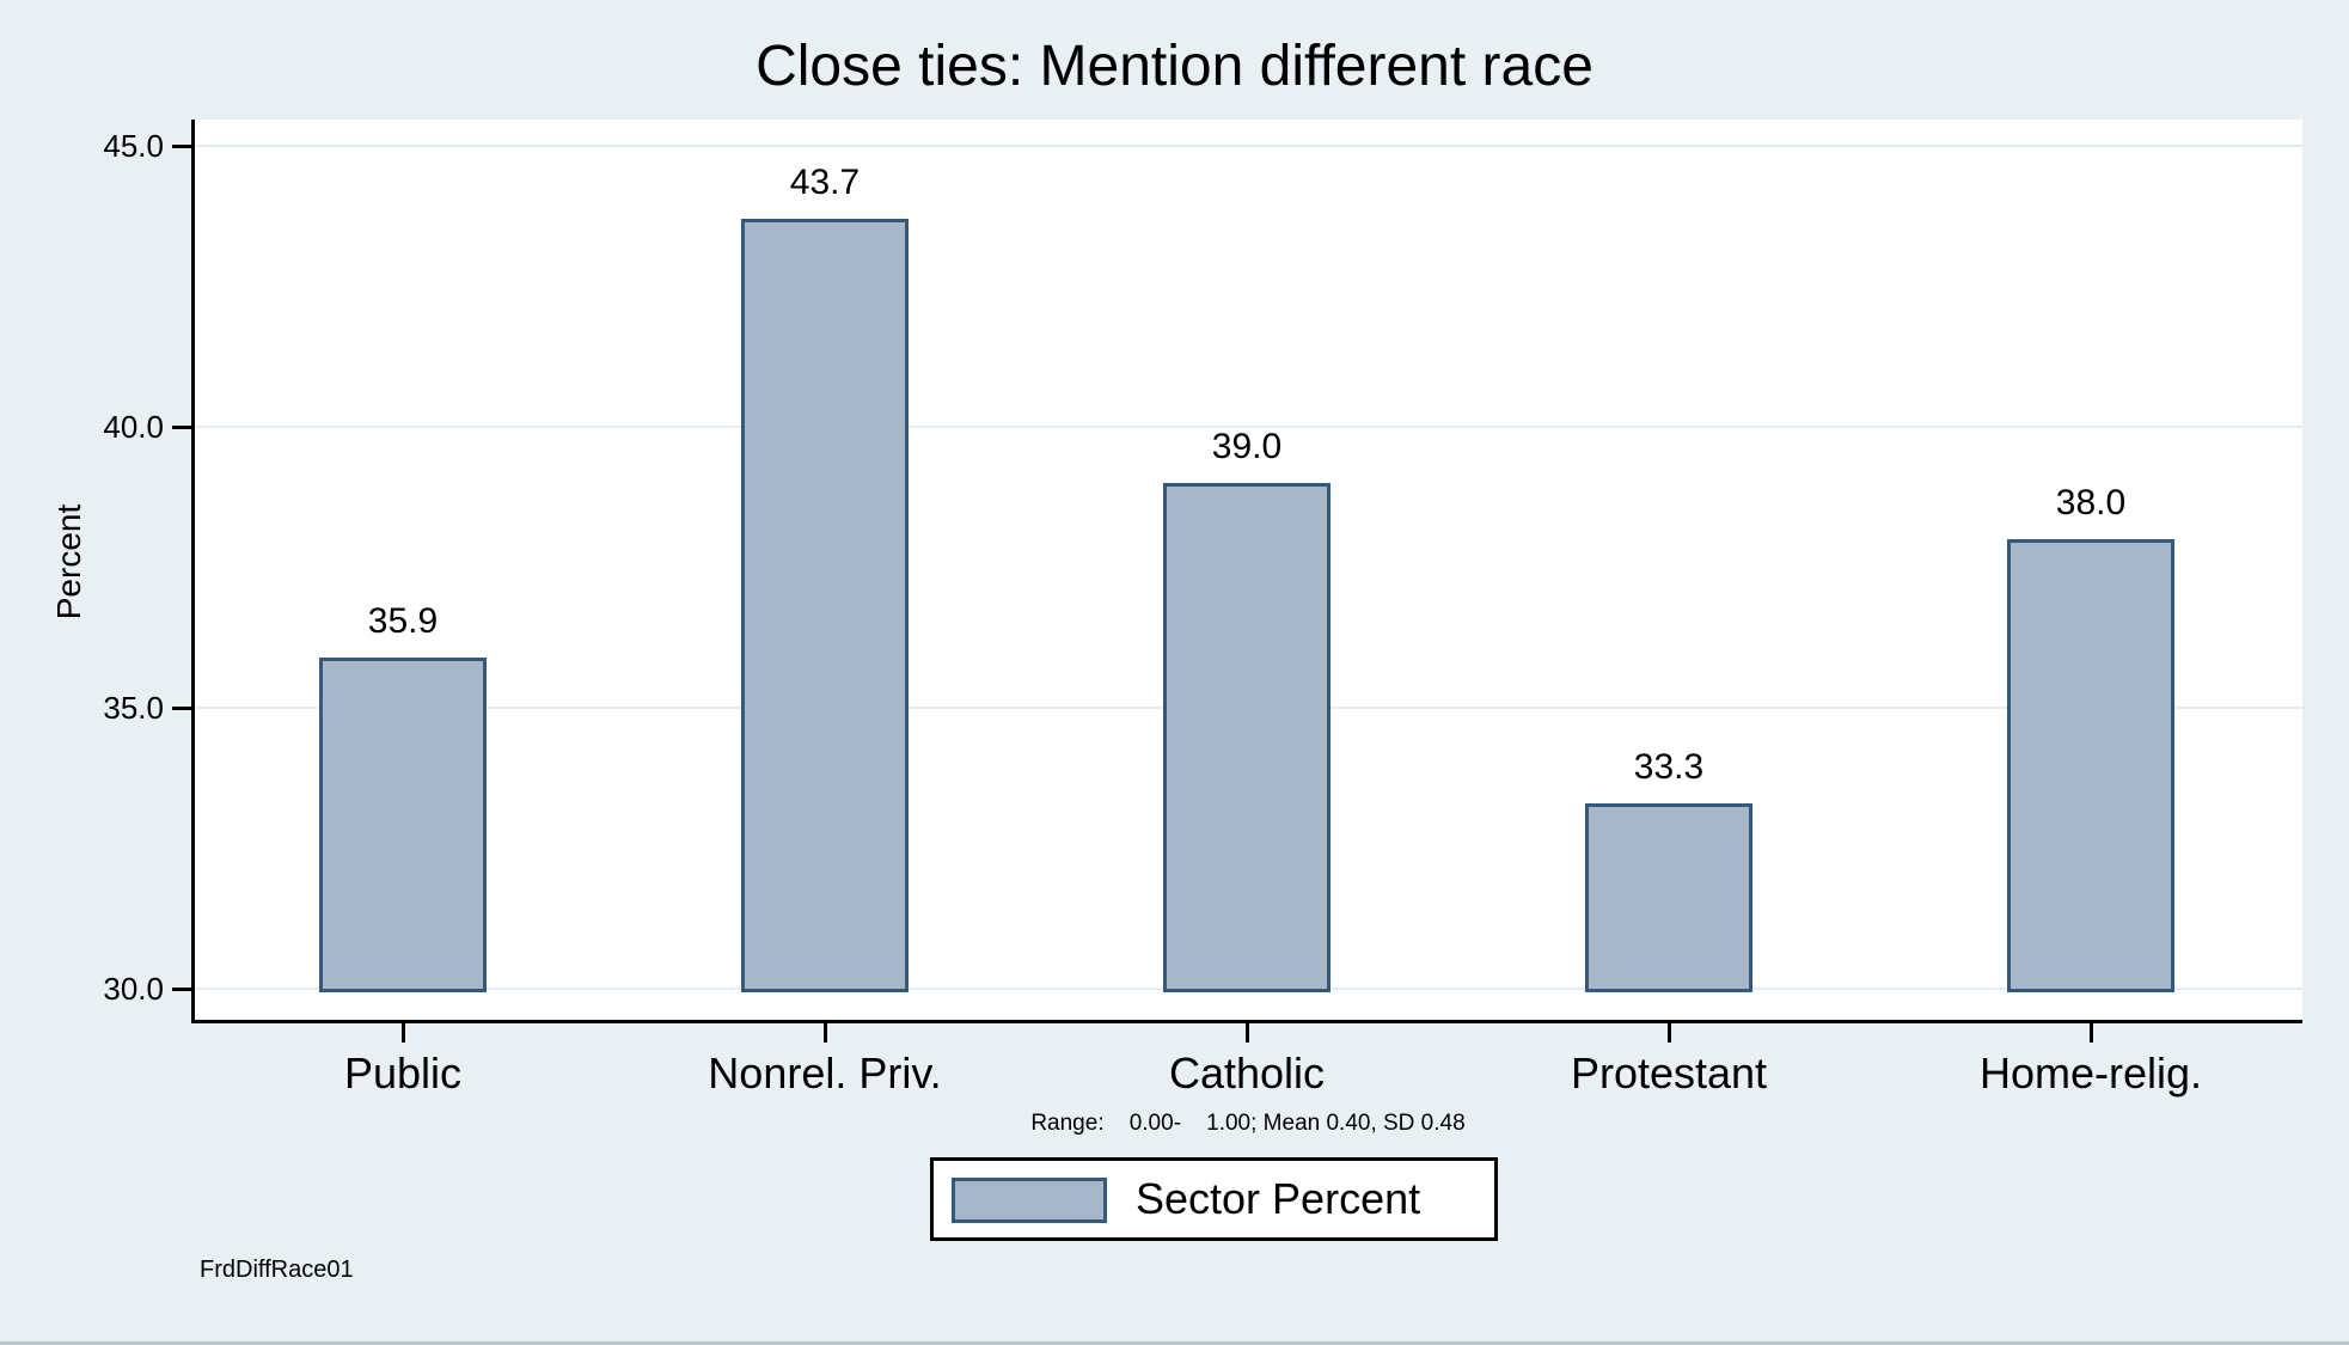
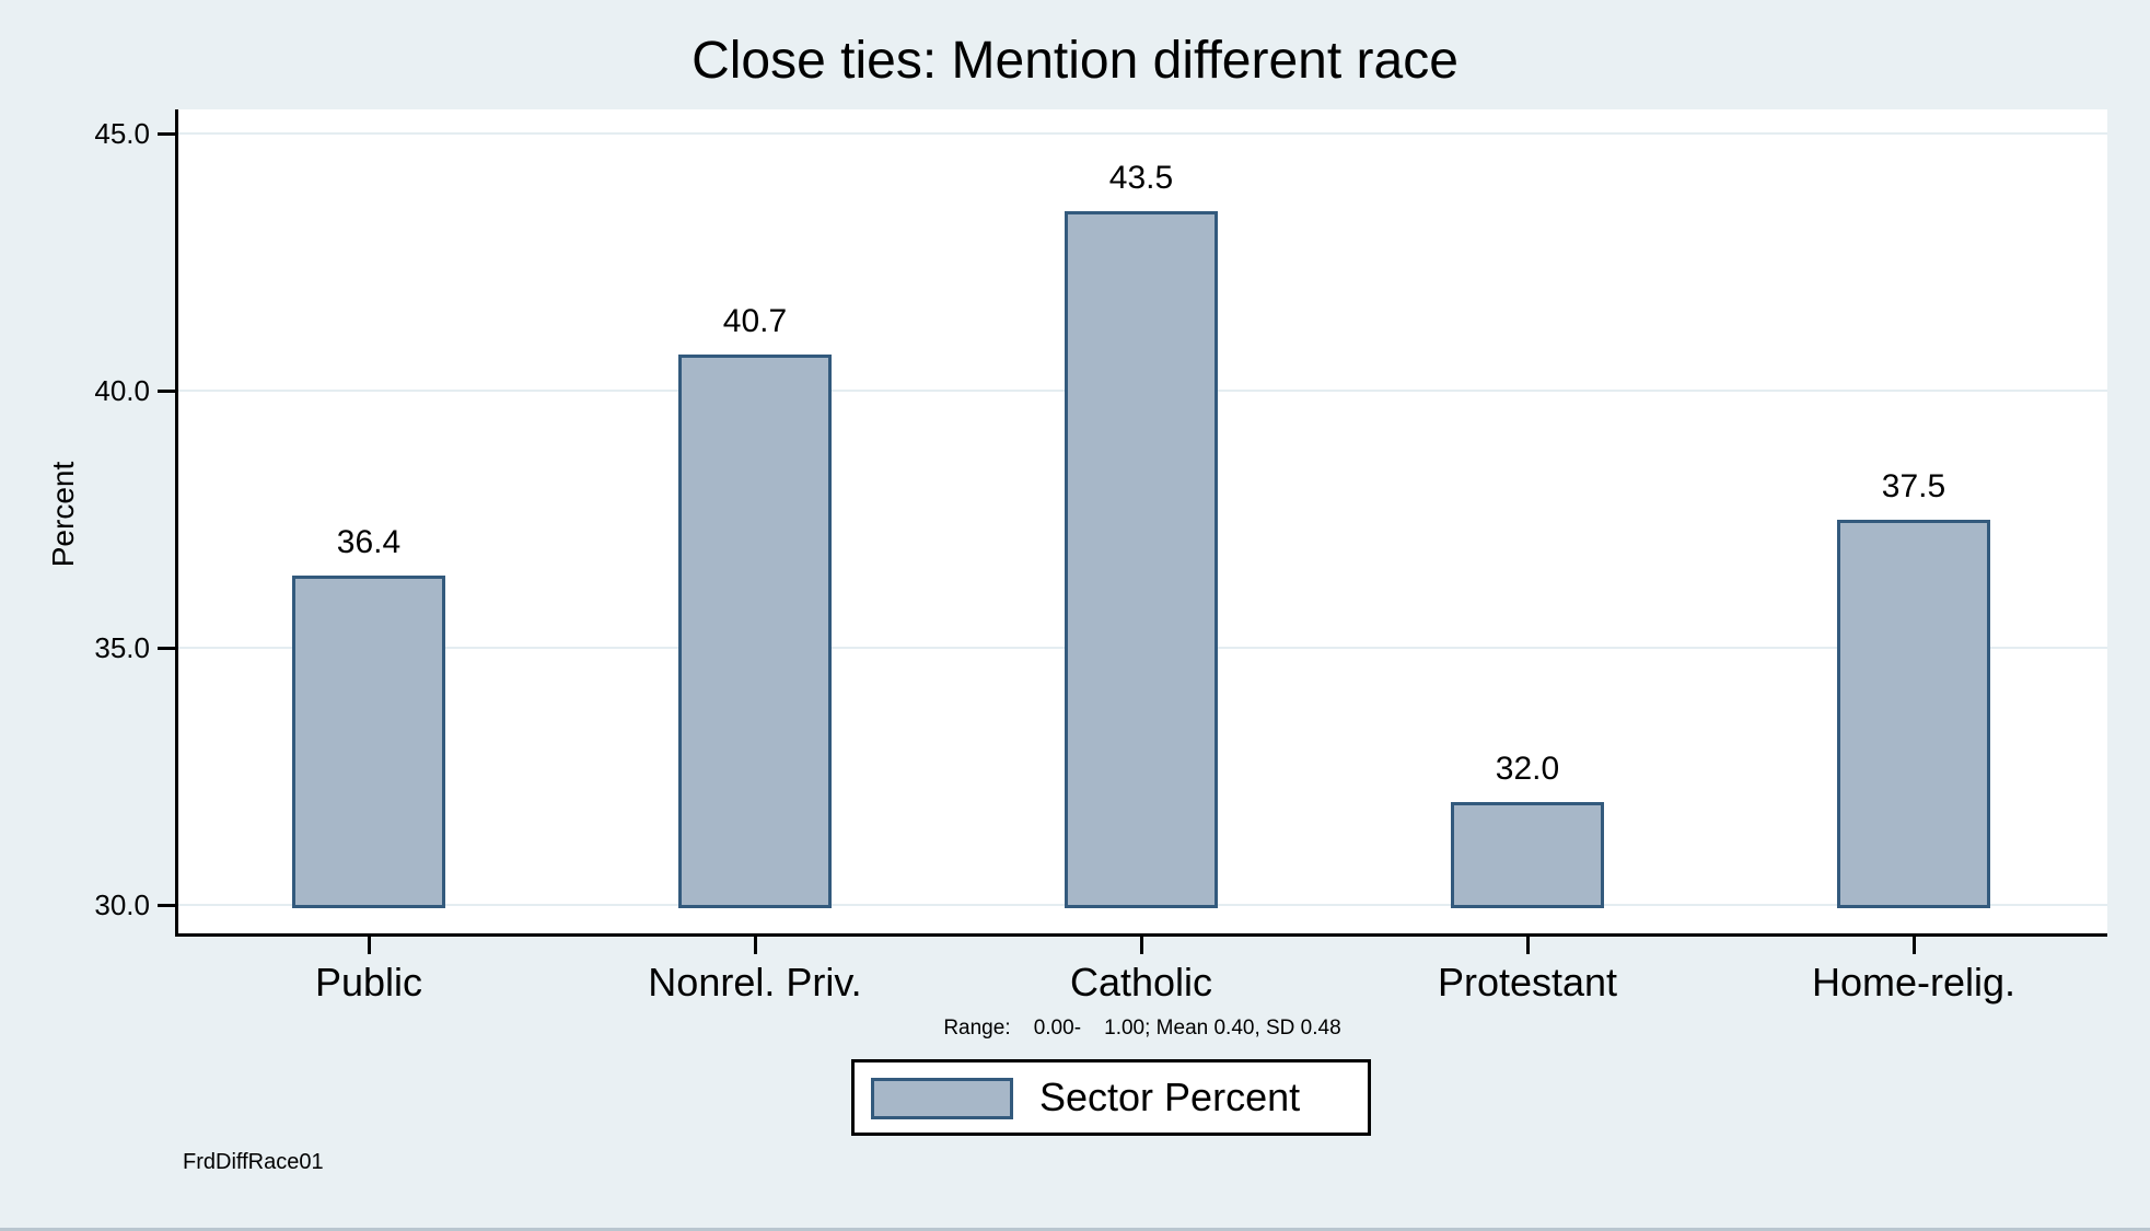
Public: 35.9 -> 36.4
Nonrel. Priv.: 43.7 -> 40.7
Catholic: 39.0 -> 43.5
Protestant: 33.3 -> 32.0
Home-relig.: 38.0 -> 37.5
